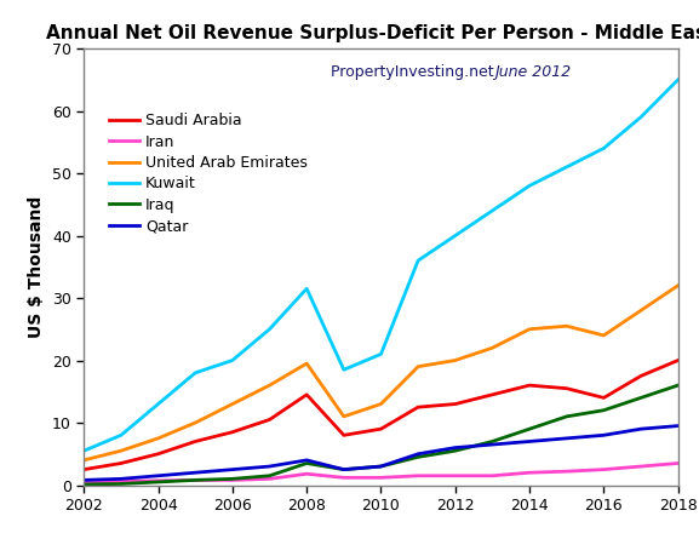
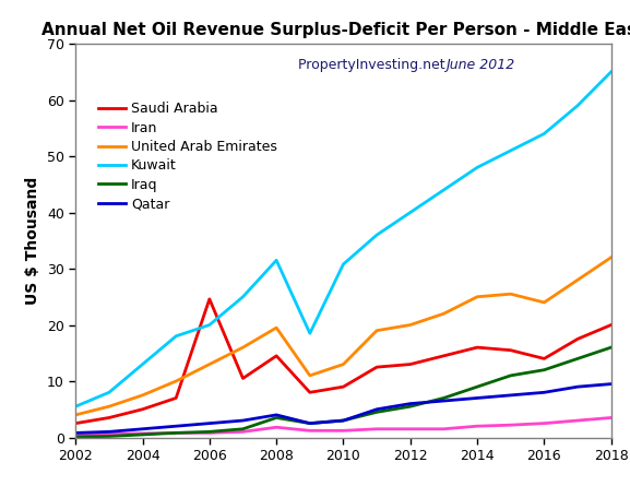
Saudi Arabia/2006: 8.5 -> 24.6
Kuwait/2010: 21.0 -> 30.8
